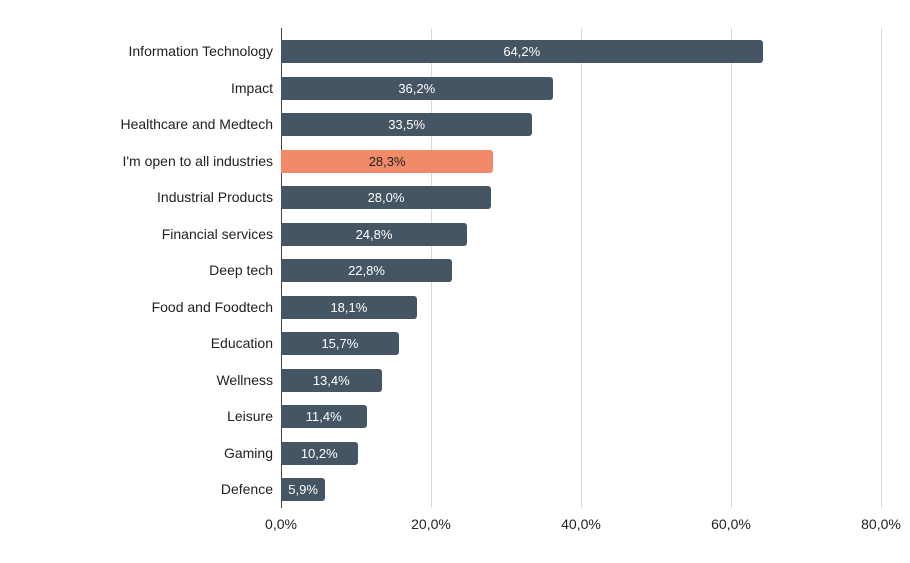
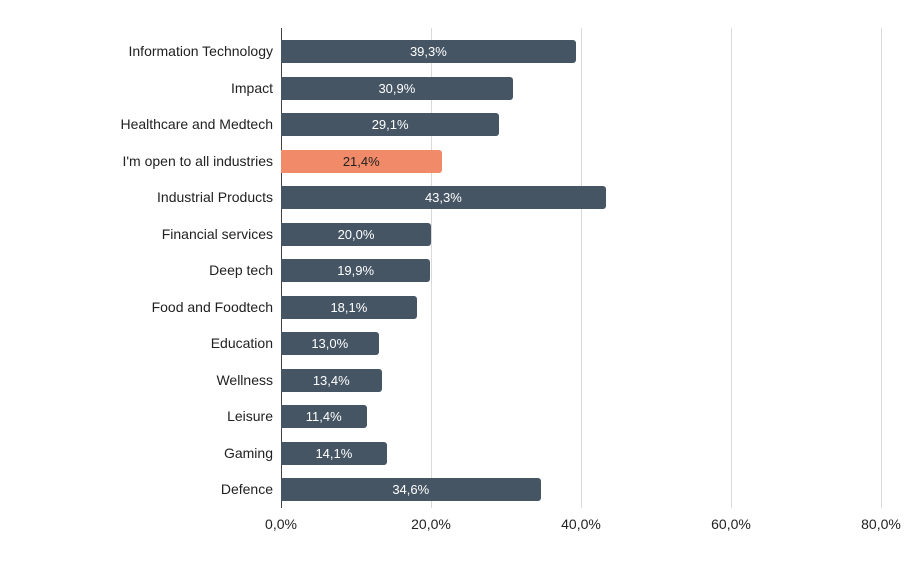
Information Technology: 64,2% -> 39,3%
Impact: 36,2% -> 30,9%
Healthcare and Medtech: 33,5% -> 29,1%
I'm open to all industries: 28,3% -> 21,4%
Industrial Products: 28,0% -> 43,3%
Financial services: 24,8% -> 20,0%
Deep tech: 22,8% -> 19,9%
Education: 15,7% -> 13,0%
Gaming: 10,2% -> 14,1%
Defence: 5,9% -> 34,6%
